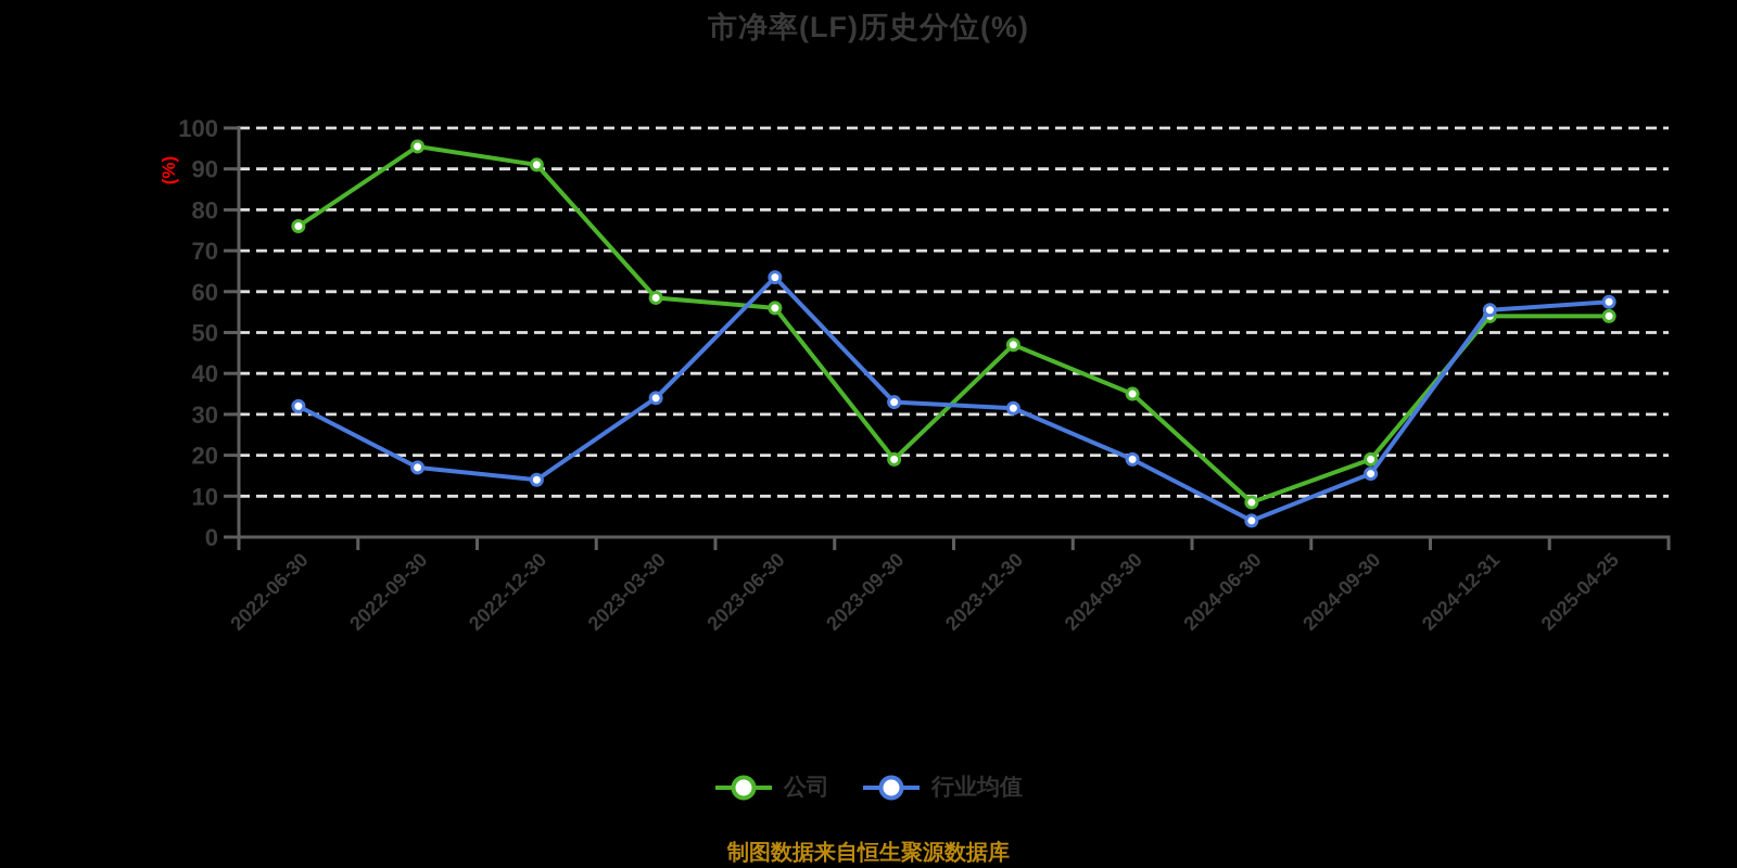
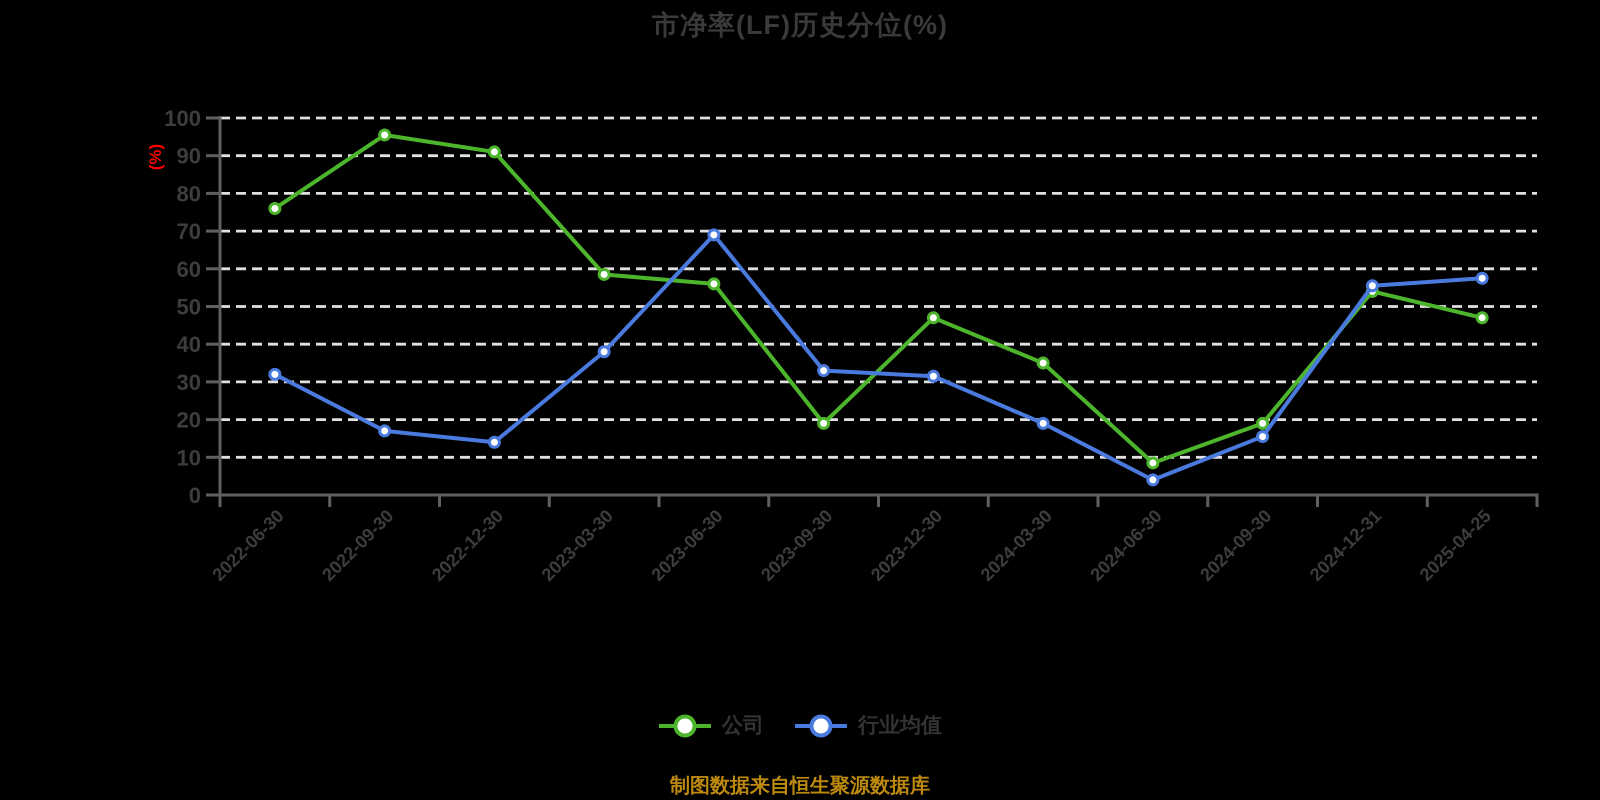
行业均值/2023-03-30: 34 -> 38
行业均值/2023-06-30: 64 -> 69
公司/2025-04-25: 54 -> 47
